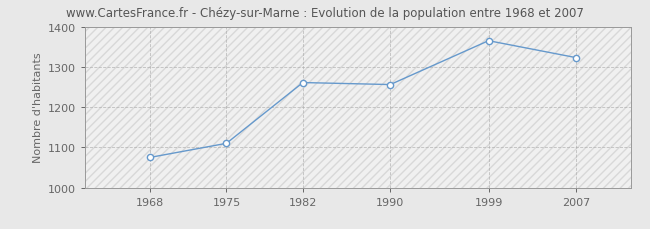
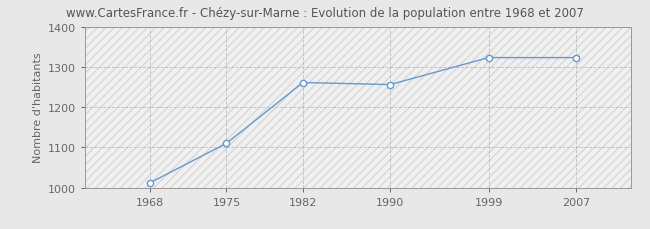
1968: 1075 -> 1012
1999: 1365 -> 1323
